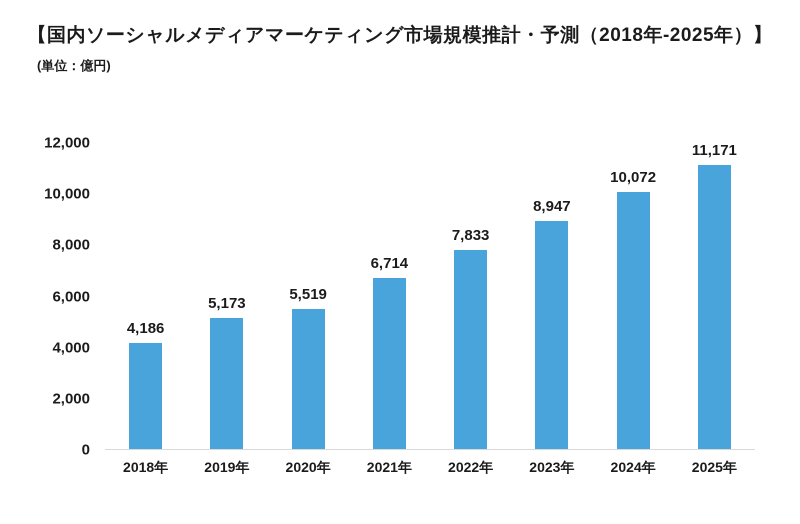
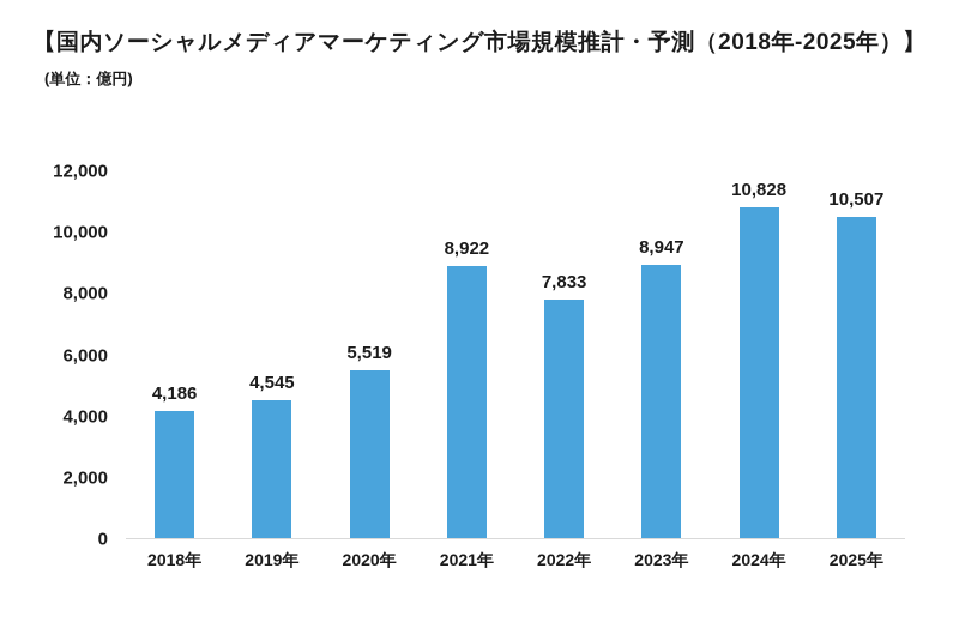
2019年: 5,173 -> 4,545
2021年: 6,714 -> 8,922
2024年: 10,072 -> 10,828
2025年: 11,171 -> 10,507
